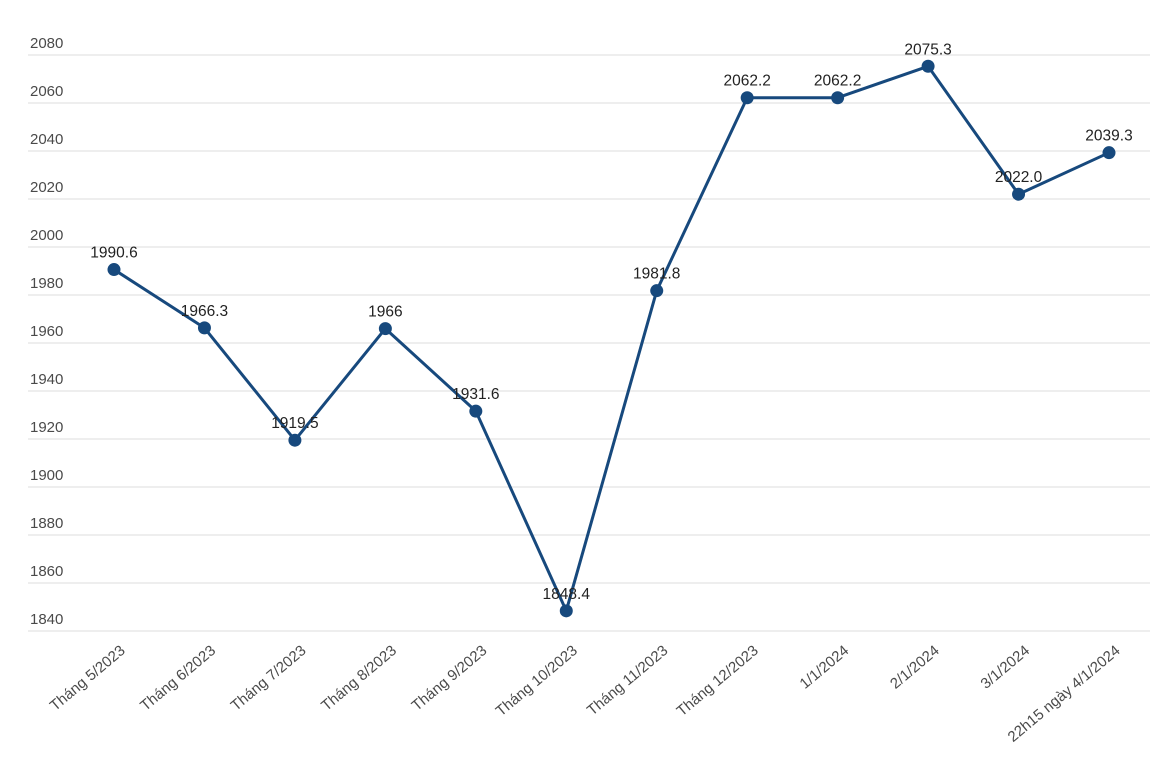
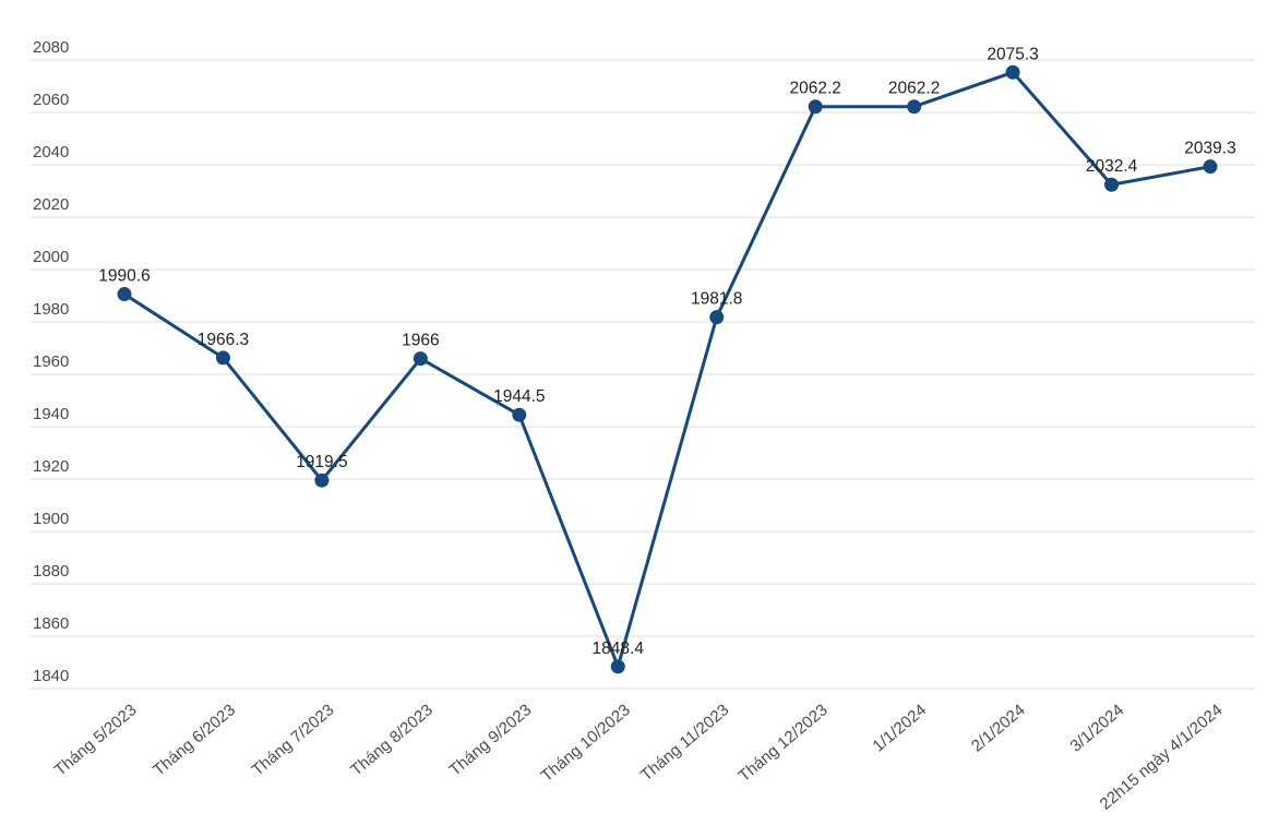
Tháng 9/2023: 1931.6 -> 1944.5
3/1/2024: 2022.0 -> 2032.4
